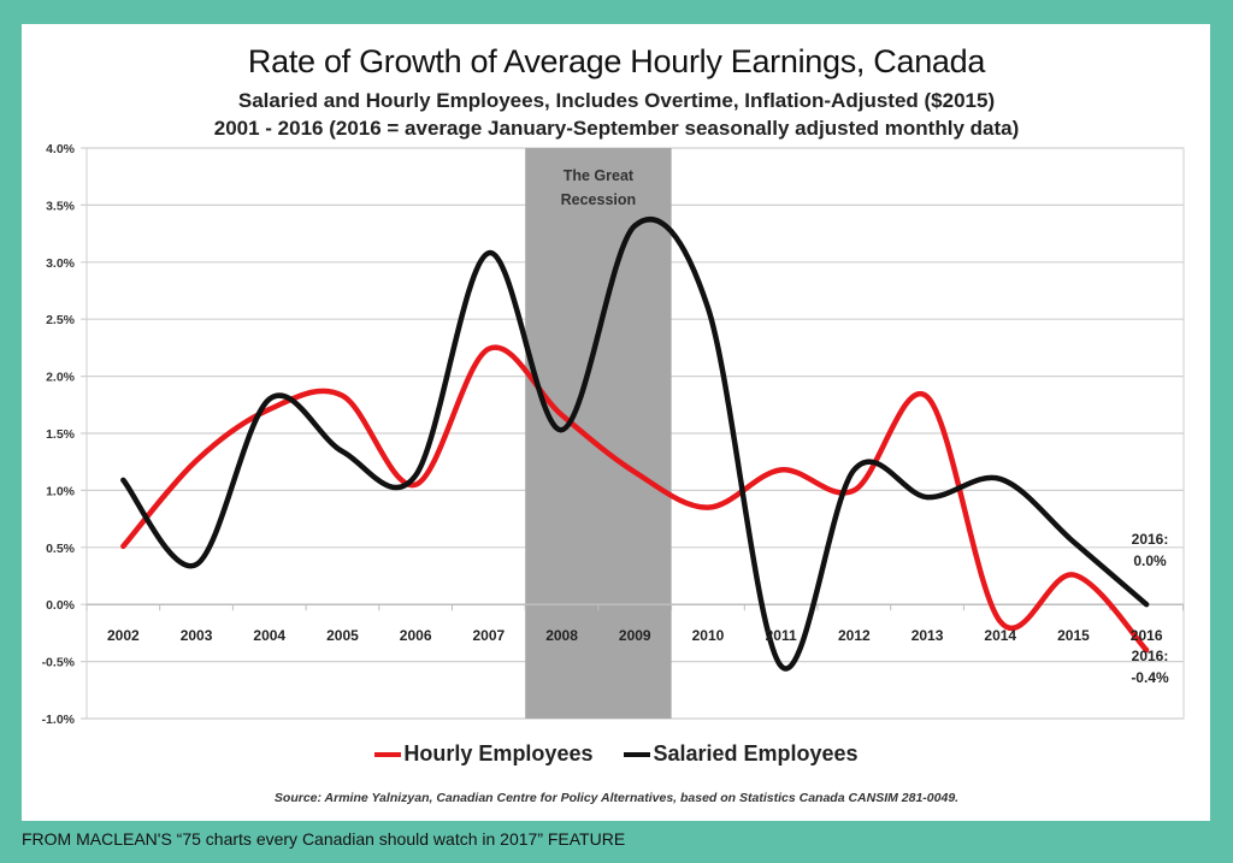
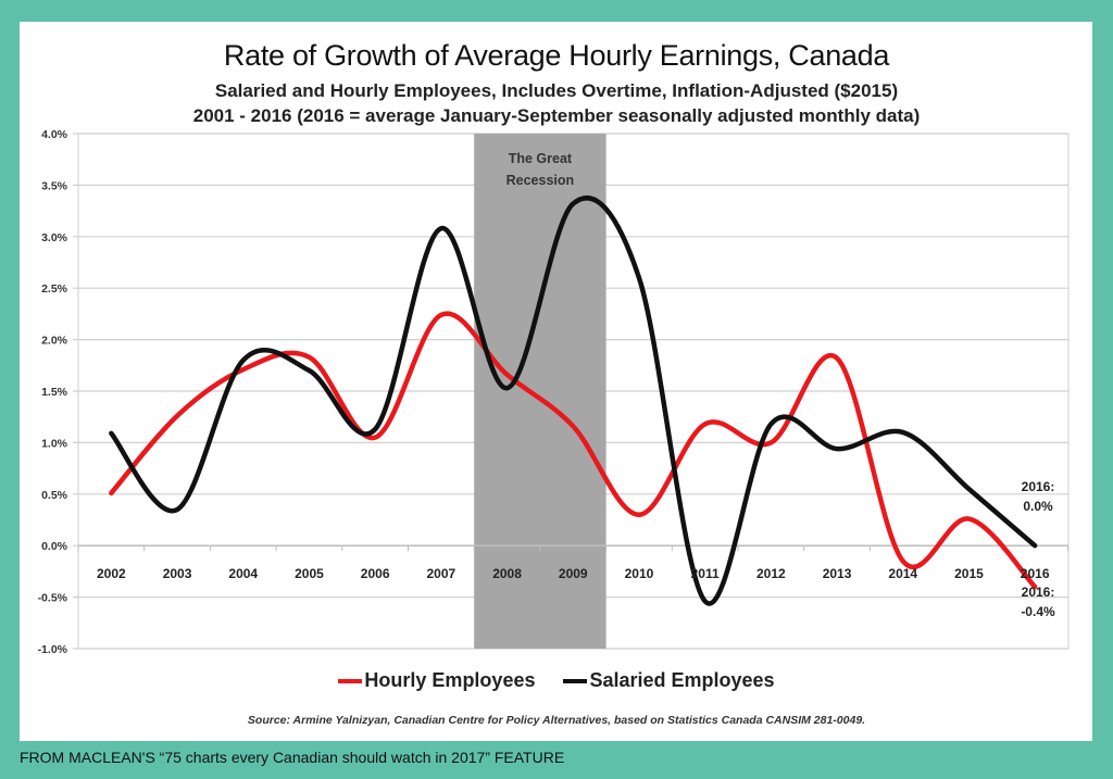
Salaried Employees/2005: 1.3% -> 1.7%
Hourly Employees/2010: 0.8% -> 0.3%
